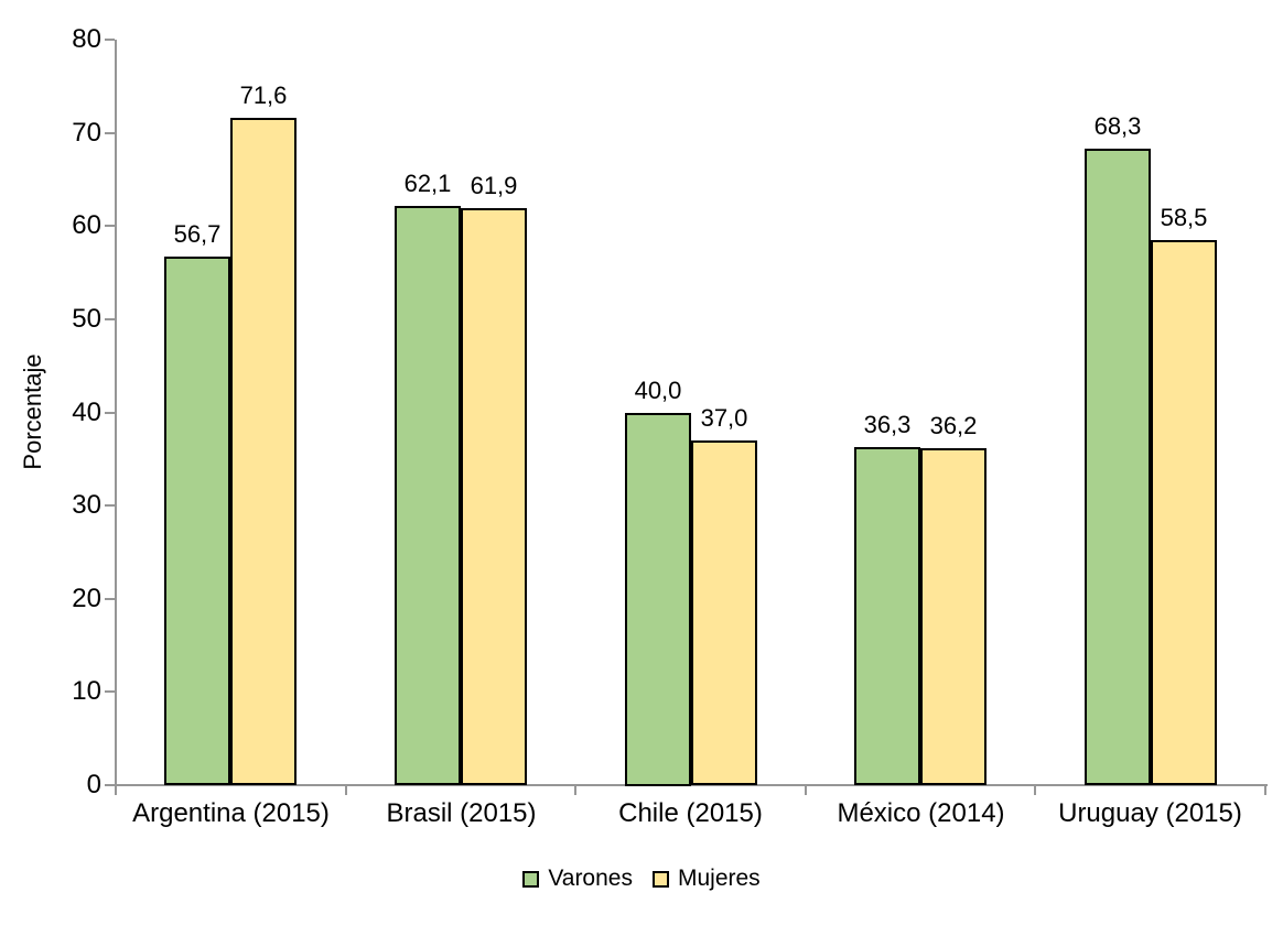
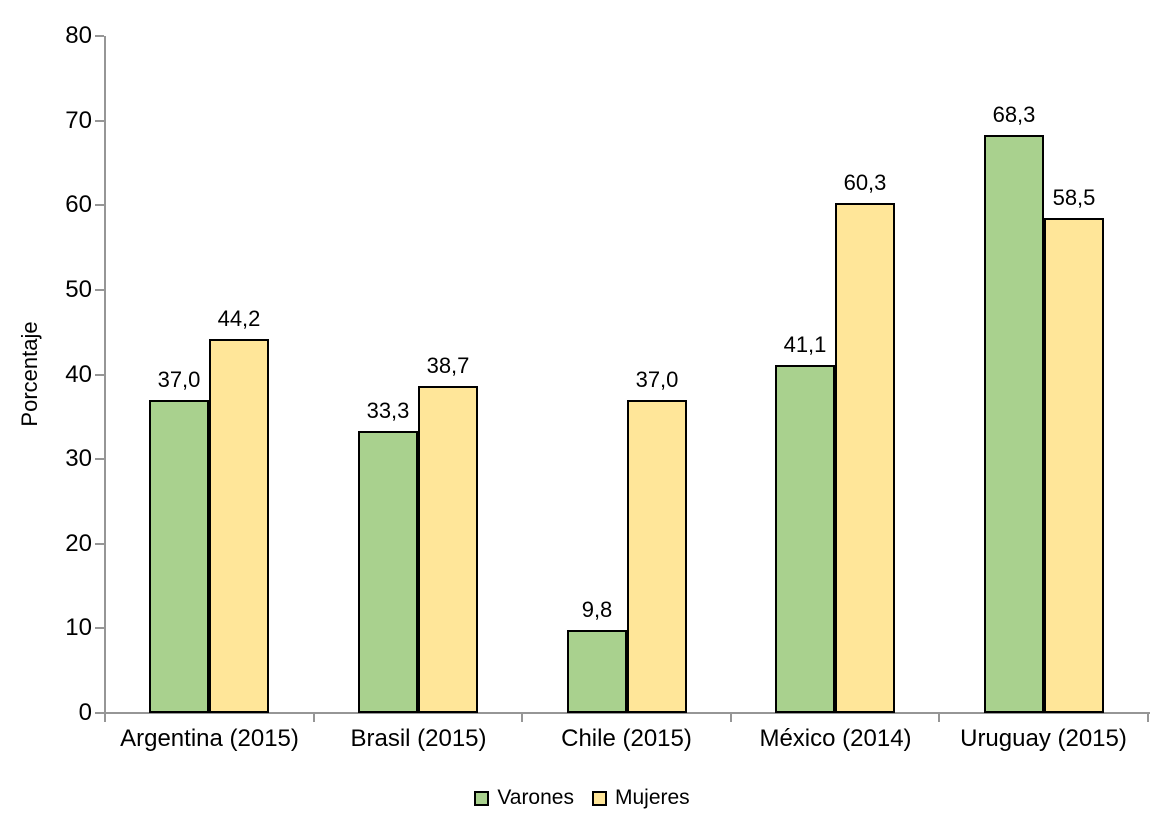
Varones/Argentina (2015): 56,7 -> 37,0
Mujeres/Argentina (2015): 71,6 -> 44,2
Varones/Brasil (2015): 62,1 -> 33,3
Mujeres/Brasil (2015): 61,9 -> 38,7
Varones/Chile (2015): 40,0 -> 9,8
Varones/México (2014): 36,3 -> 41,1
Mujeres/México (2014): 36,2 -> 60,3
